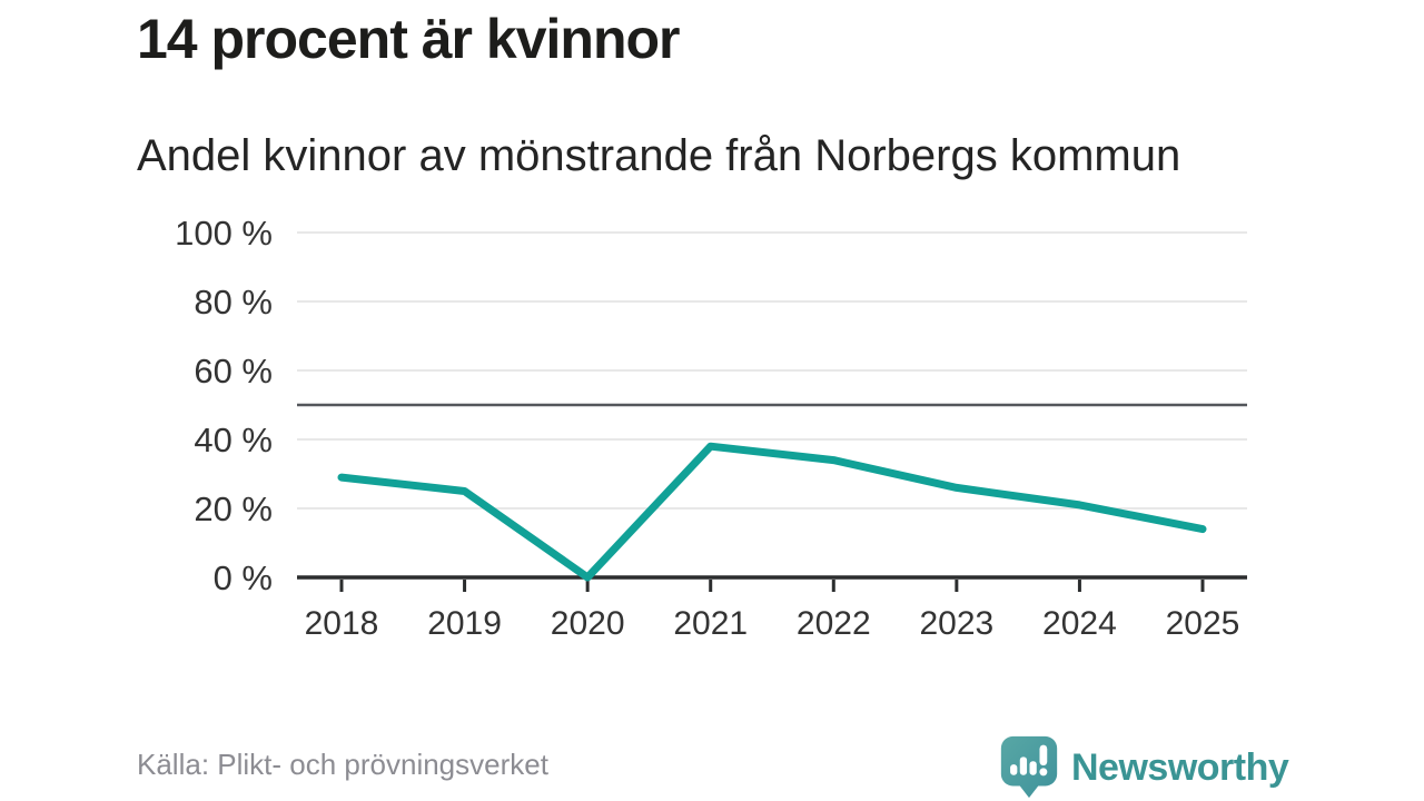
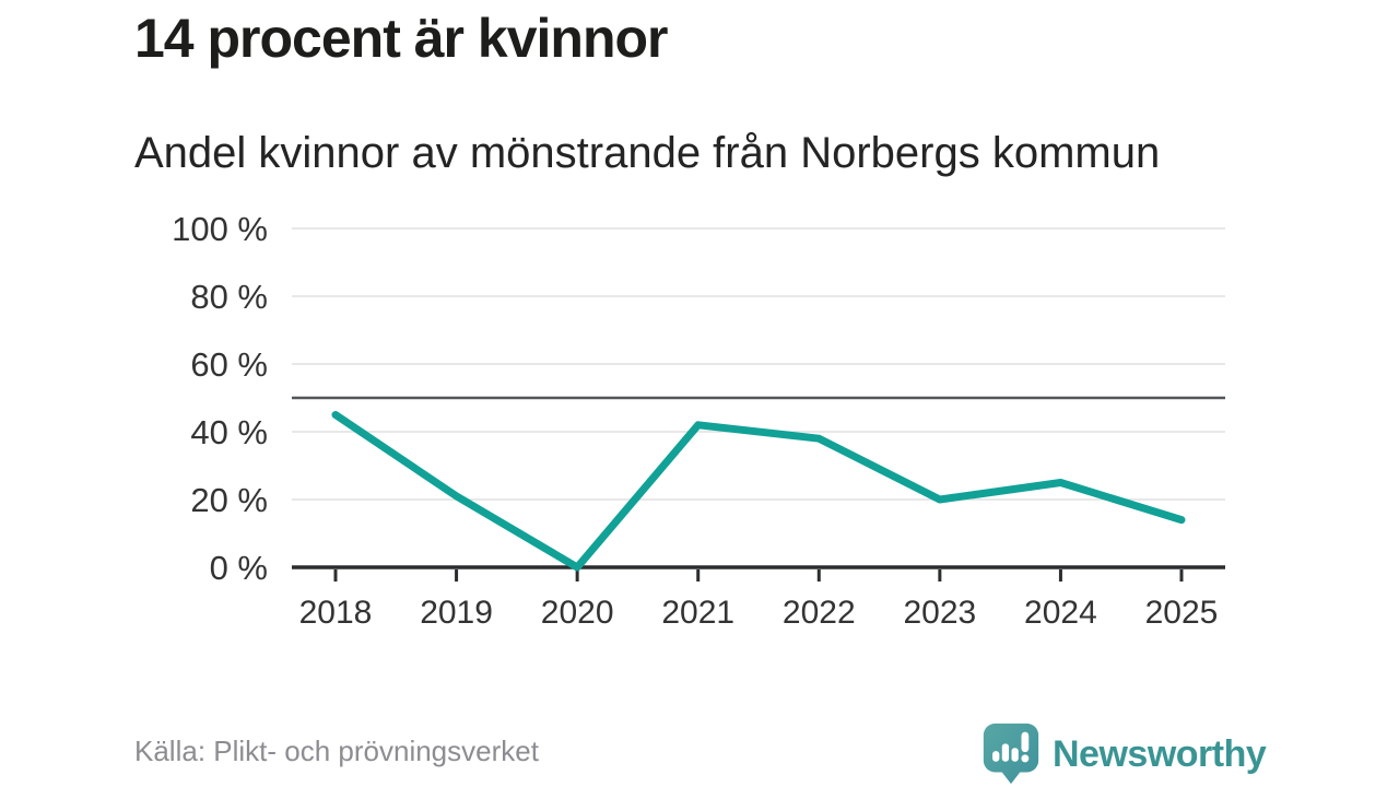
2018: 29% -> 45%
2019: 25% -> 21%
2021: 38% -> 42%
2022: 34% -> 38%
2023: 26% -> 20%
2024: 21% -> 25%
